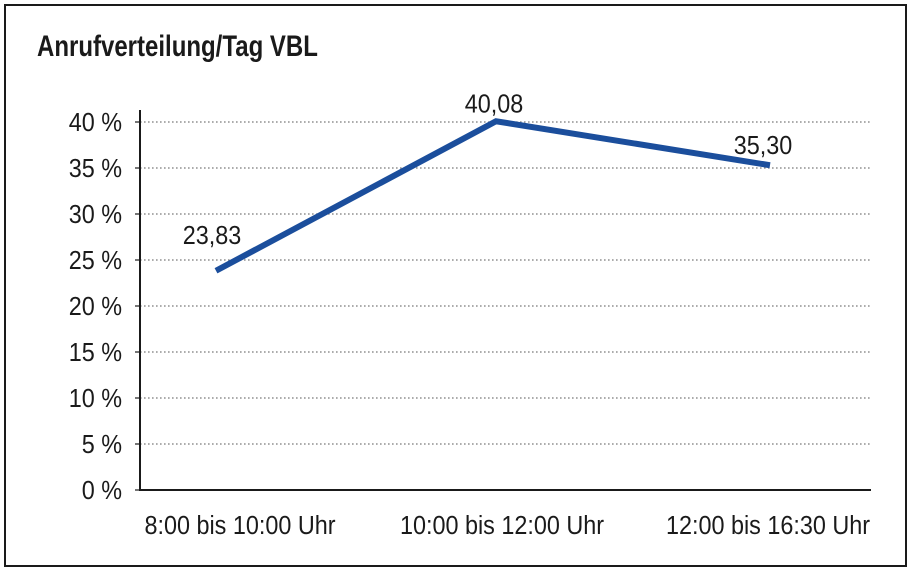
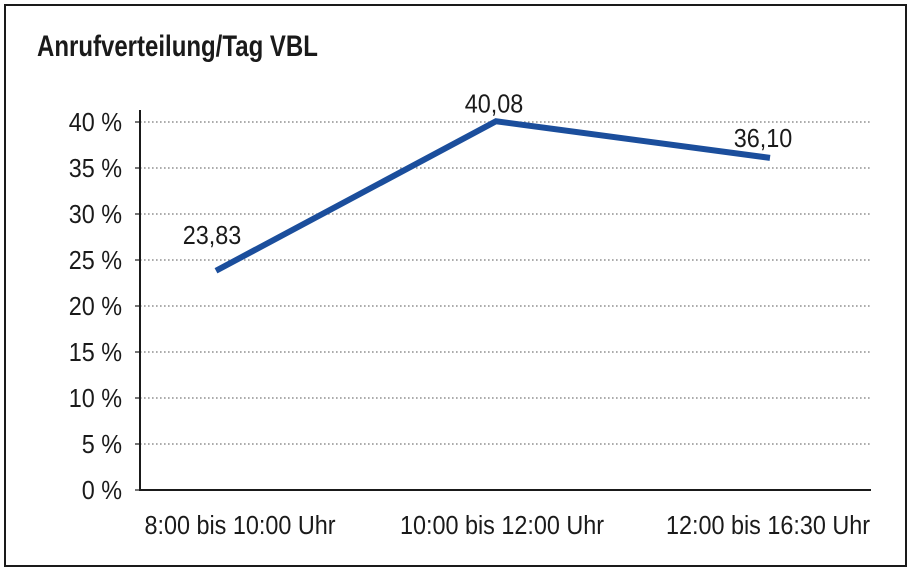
12:00 bis 16:30 Uhr: 35,30 -> 36,10
